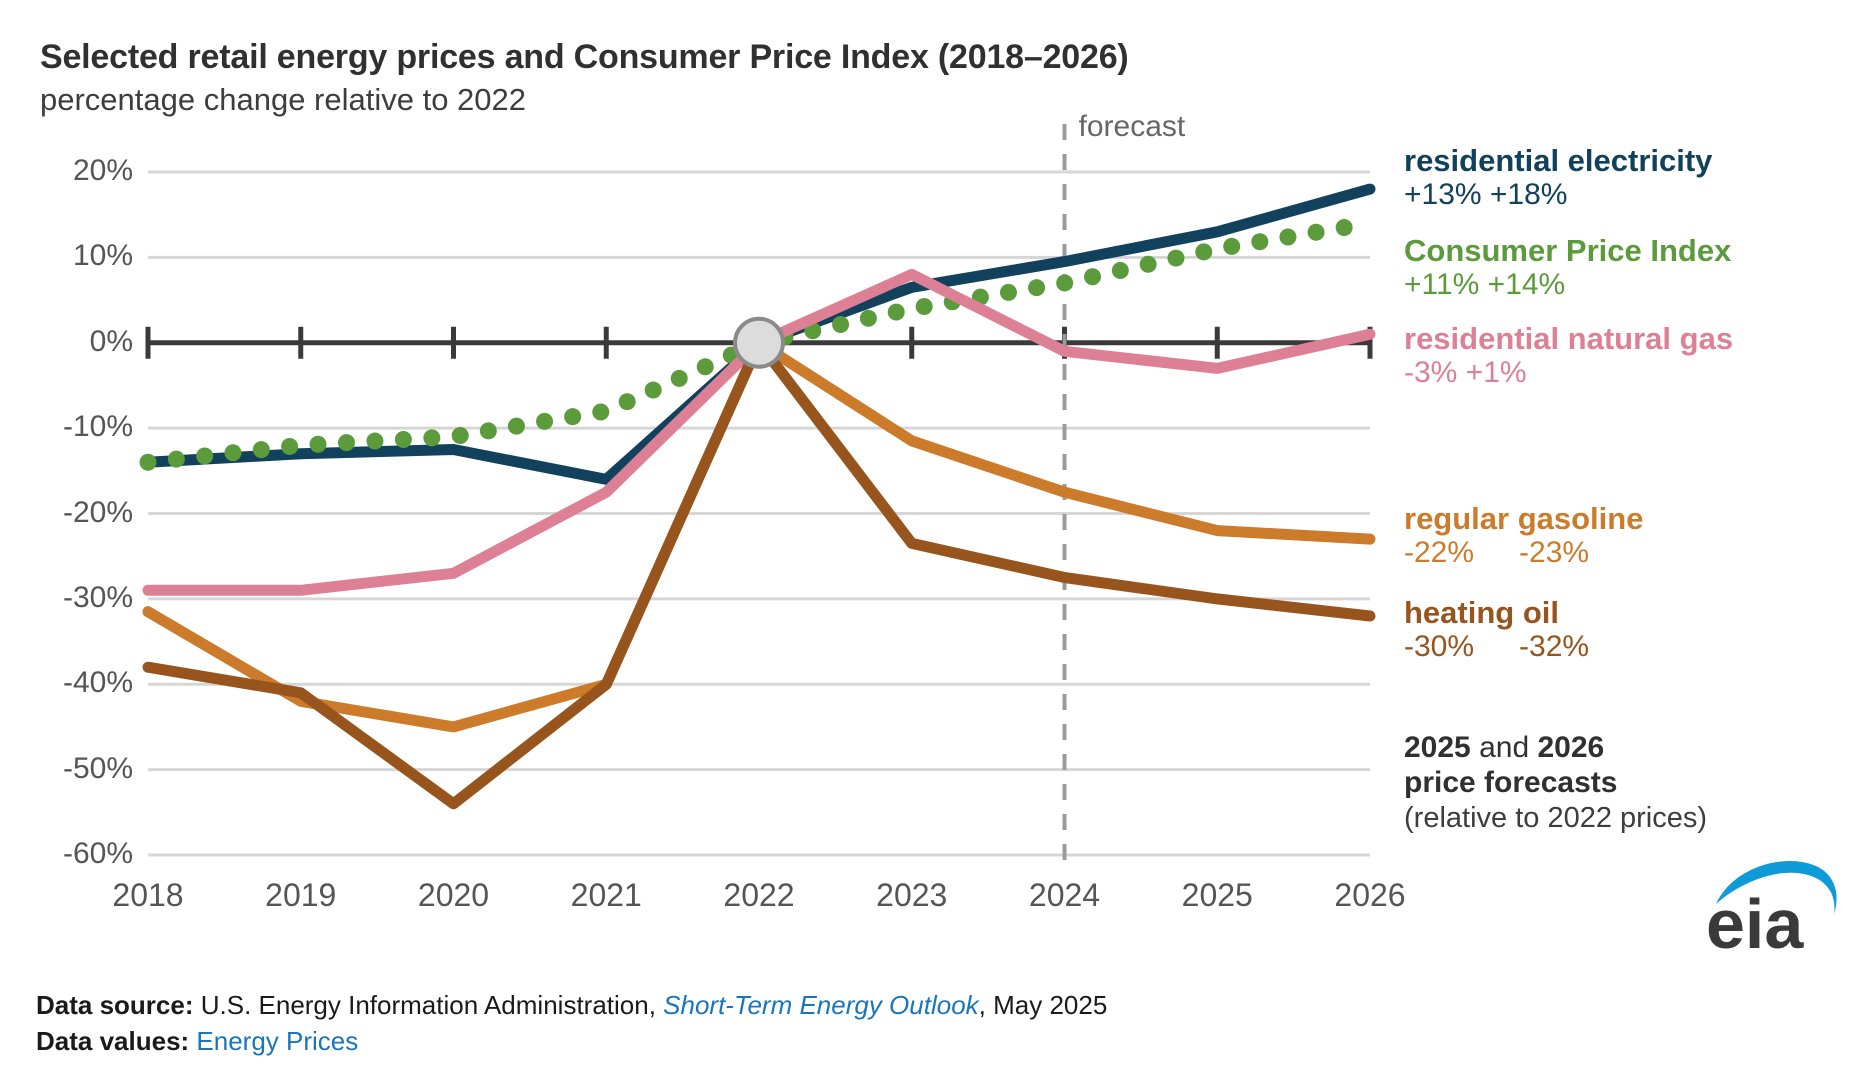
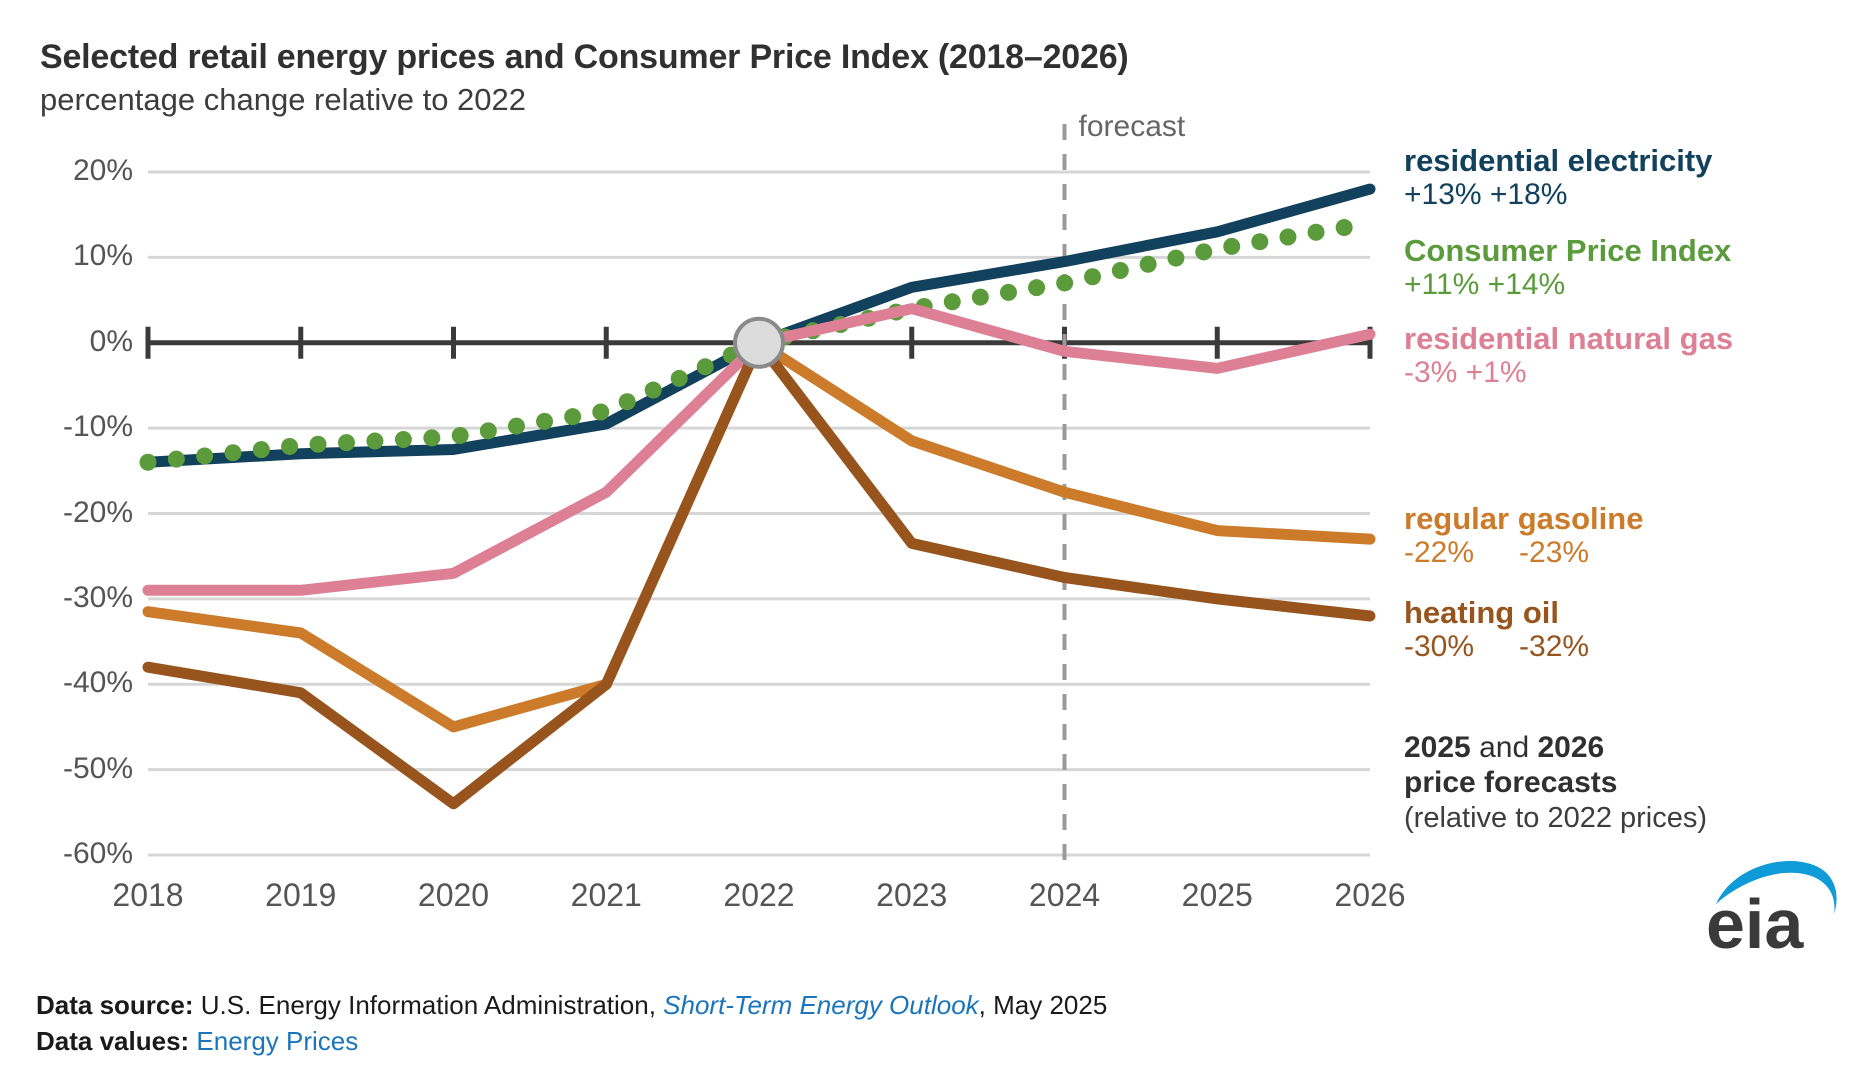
regular gasoline/2019: -42% -> -34%
residential electricity/2021: -16% -> -10%
residential natural gas/2023: 8% -> 4%
